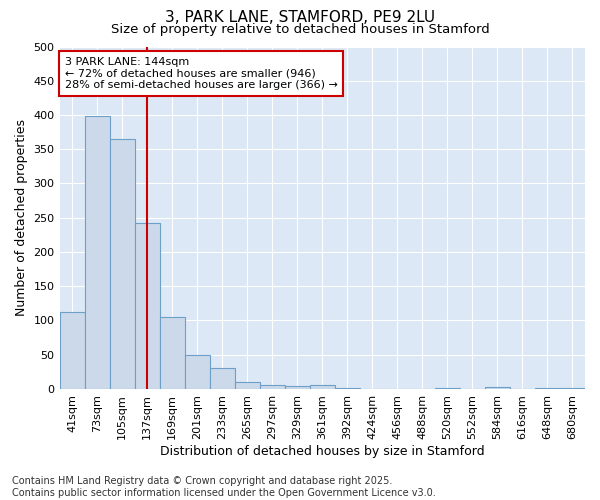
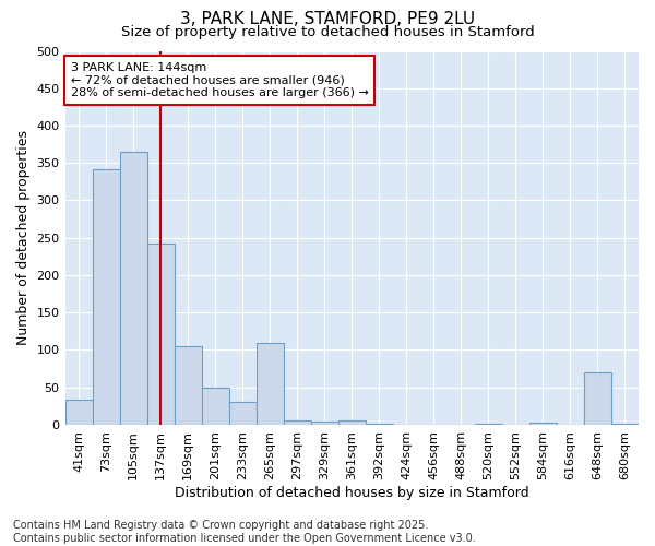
41sqm: 112 -> 34
73sqm: 398 -> 342
265sqm: 10 -> 110
648sqm: 1 -> 70
